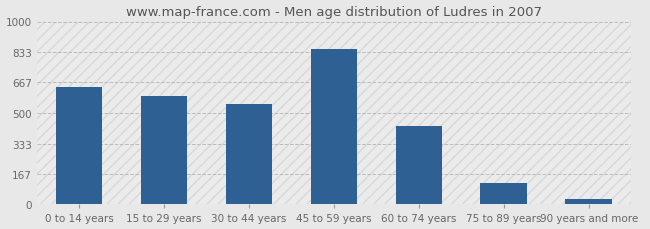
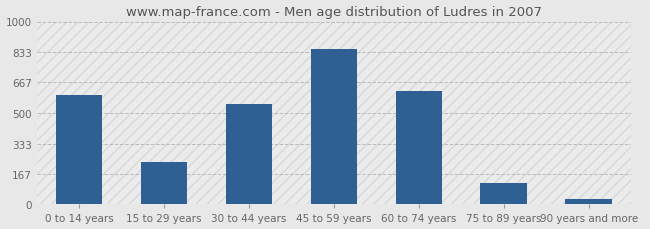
0 to 14 years: 640 -> 600
15 to 29 years: 590 -> 230
60 to 74 years: 430 -> 620
